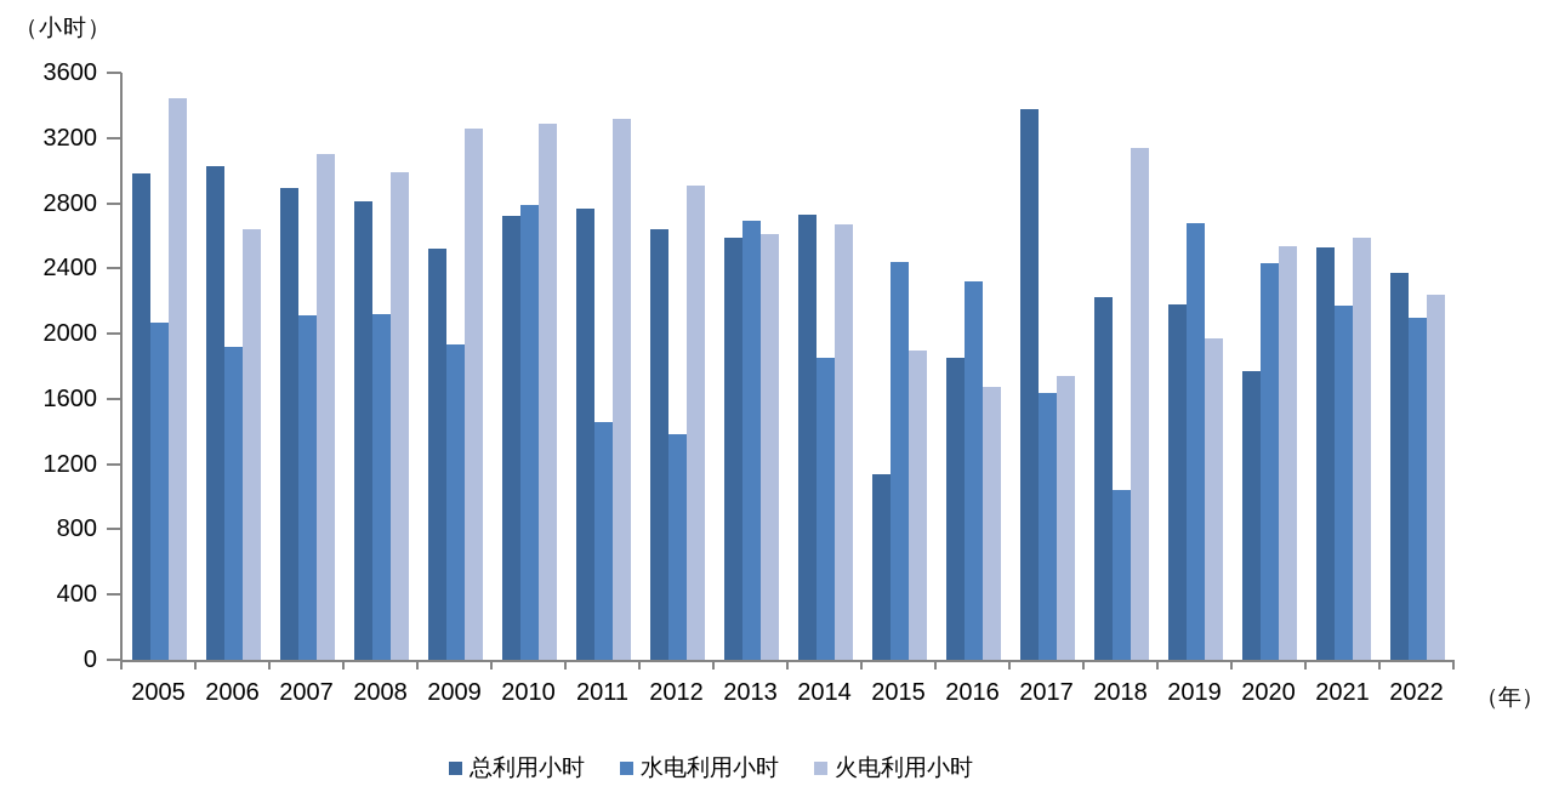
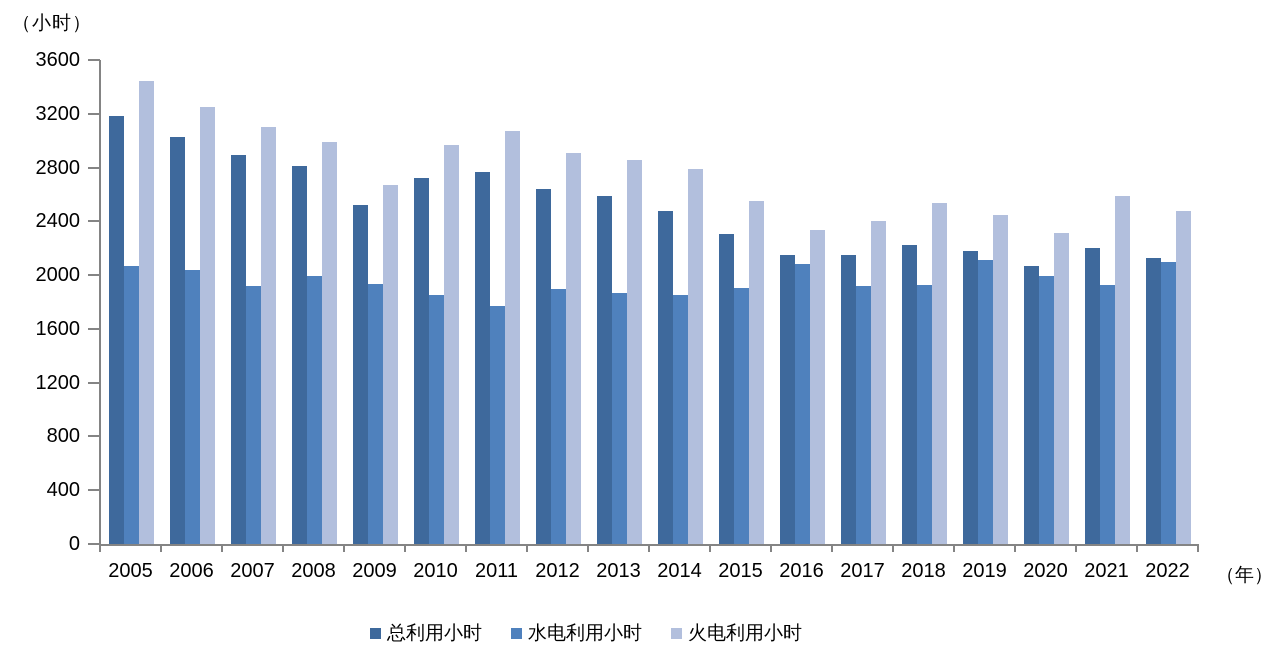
总利用小时/2005: 2980 -> 3180
水电利用小时/2006: 1920 -> 2040
火电利用小时/2006: 2640 -> 3250
水电利用小时/2007: 2110 -> 1920
水电利用小时/2008: 2120 -> 2000
火电利用小时/2009: 3260 -> 2670
水电利用小时/2010: 2790 -> 1860
火电利用小时/2010: 3290 -> 2970
水电利用小时/2011: 1460 -> 1770
火电利用小时/2011: 3320 -> 3080
水电利用小时/2012: 1380 -> 1900
水电利用小时/2013: 2690 -> 1870
火电利用小时/2013: 2610 -> 2860
总利用小时/2014: 2730 -> 2480
火电利用小时/2014: 2670 -> 2790
总利用小时/2015: 1140 -> 2300
水电利用小时/2015: 2440 -> 1900
火电利用小时/2015: 1900 -> 2560
总利用小时/2016: 1850 -> 2150
水电利用小时/2016: 2320 -> 2080
火电利用小时/2016: 1670 -> 2340
总利用小时/2017: 3380 -> 2150
水电利用小时/2017: 1640 -> 1920
火电利用小时/2017: 1740 -> 2400
水电利用小时/2018: 1040 -> 1930
火电利用小时/2018: 3140 -> 2540
水电利用小时/2019: 2680 -> 2120
火电利用小时/2019: 1970 -> 2440
总利用小时/2020: 1770 -> 2070
水电利用小时/2020: 2430 -> 2000
火电利用小时/2020: 2540 -> 2310
总利用小时/2021: 2530 -> 2200
水电利用小时/2021: 2170 -> 1930
总利用小时/2022: 2370 -> 2130
火电利用小时/2022: 2240 -> 2480
